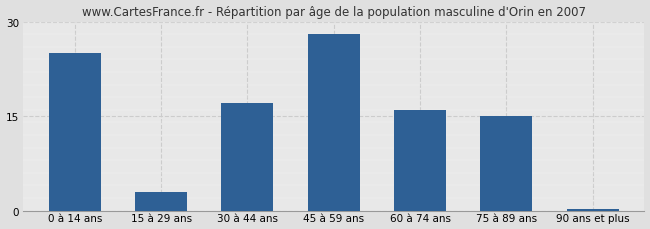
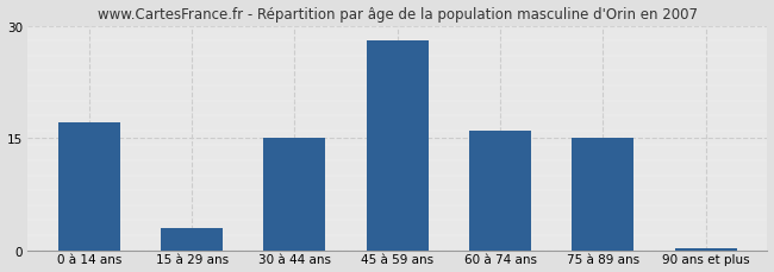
0 à 14 ans: 25.0 -> 17.0
30 à 44 ans: 17.0 -> 15.0
